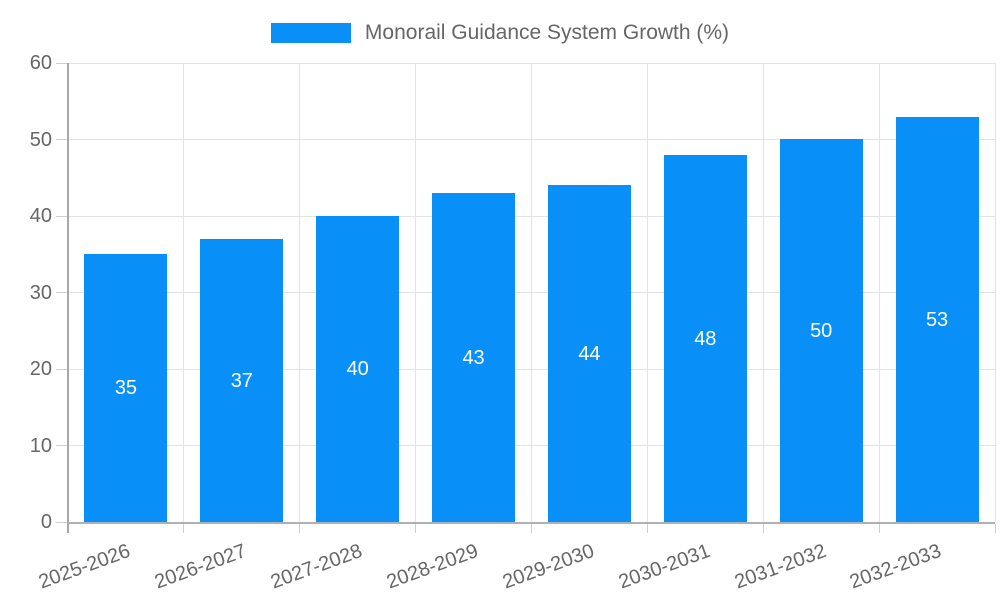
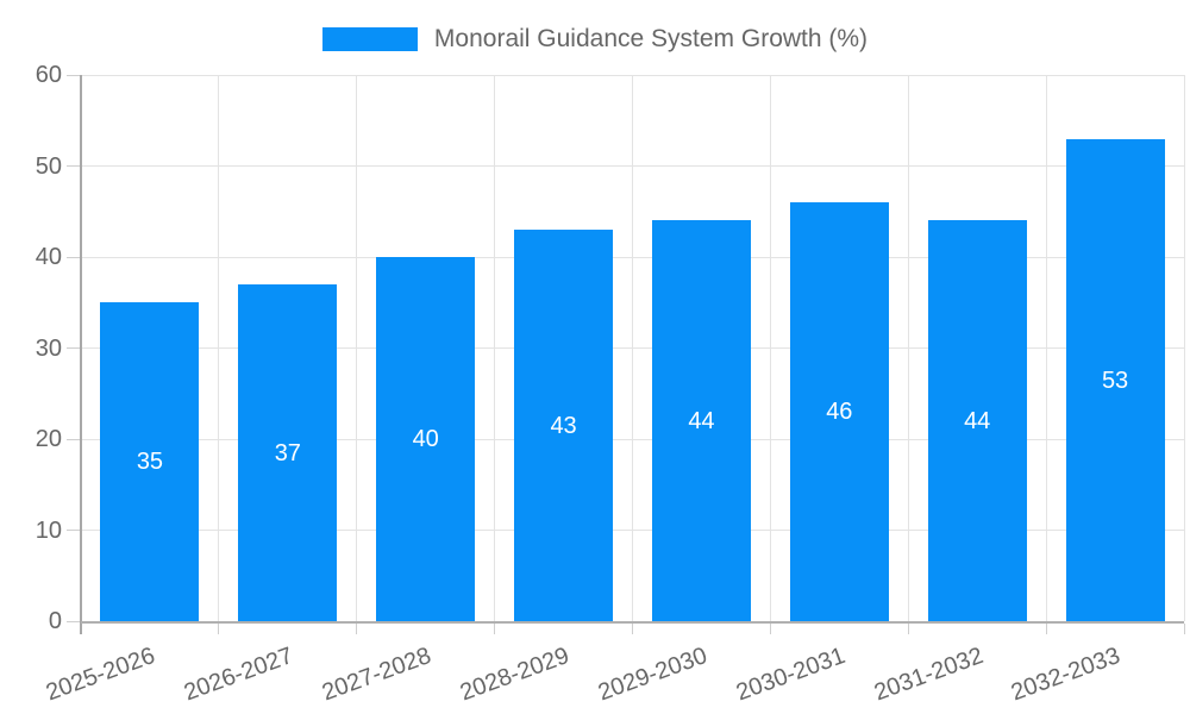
2030-2031: 48 -> 46
2031-2032: 50 -> 44
